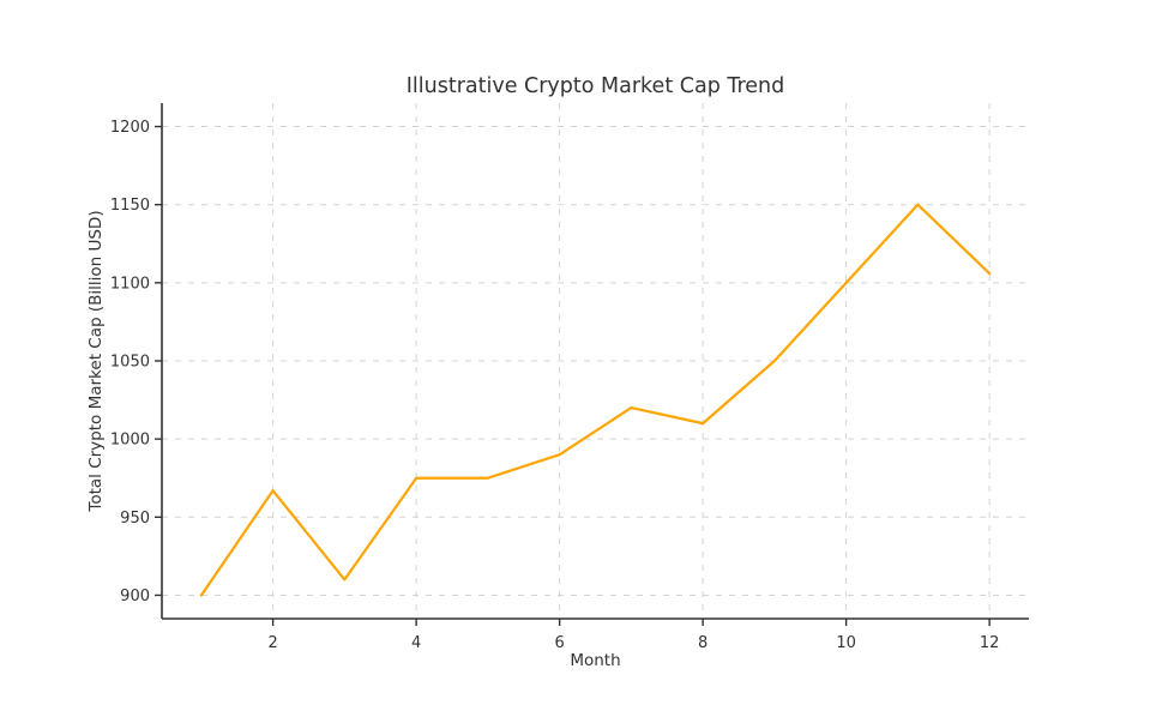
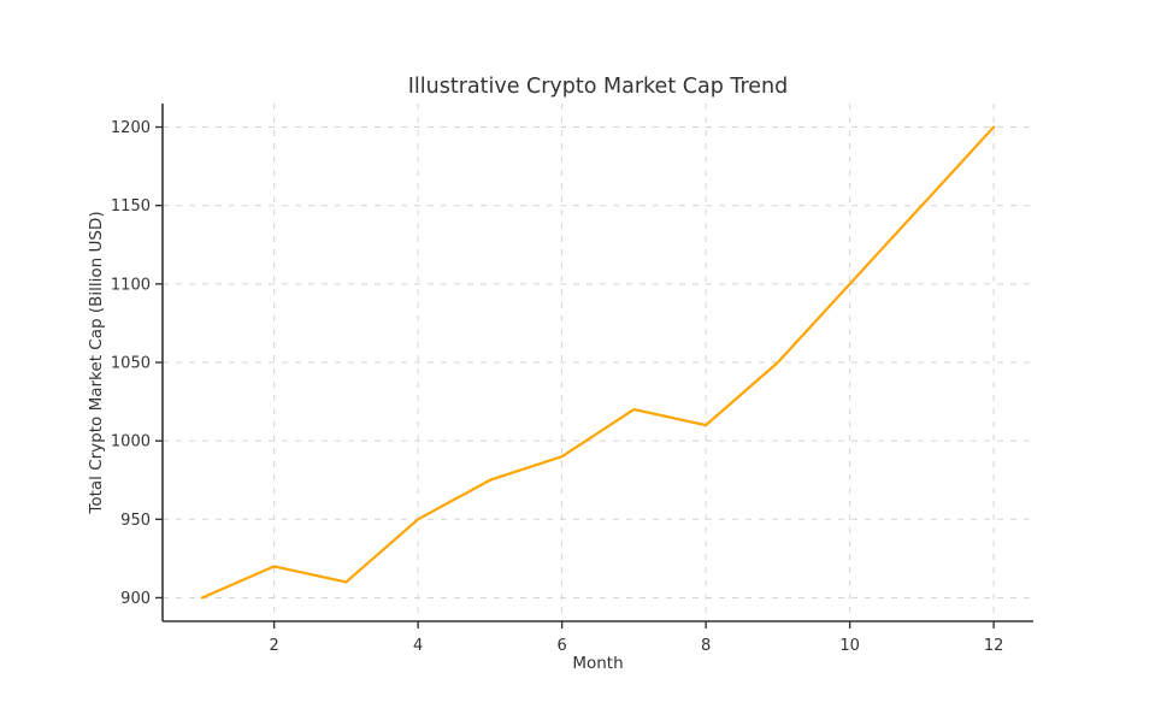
2: 967 -> 920
4: 975 -> 950
12: 1106 -> 1200
